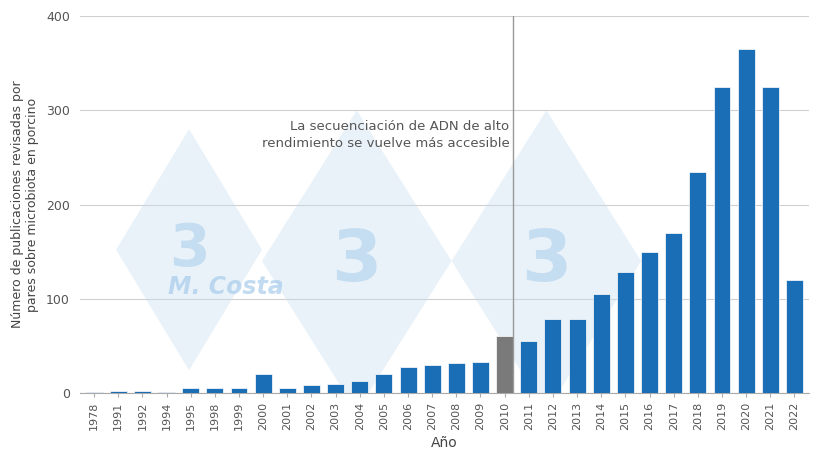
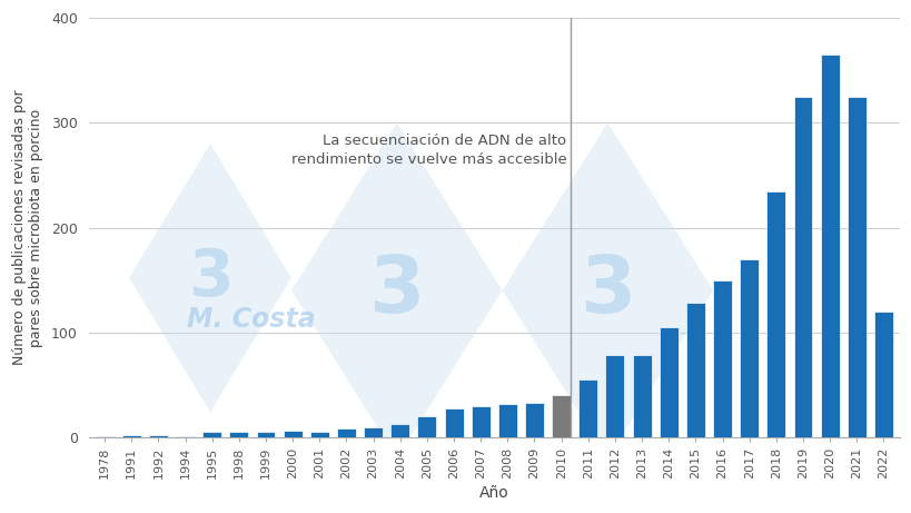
2000: 20 -> 6
2010: 60 -> 40
